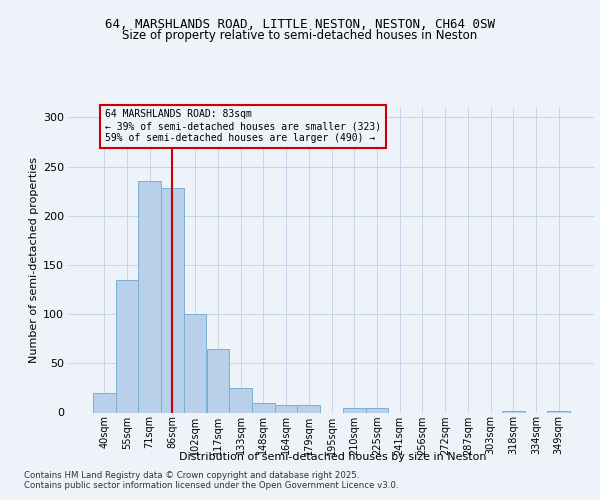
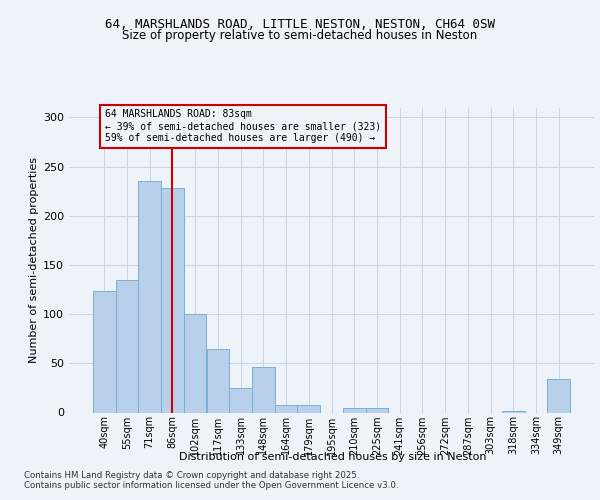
40sqm: 20 -> 124
148sqm: 10 -> 46
349sqm: 2 -> 34
